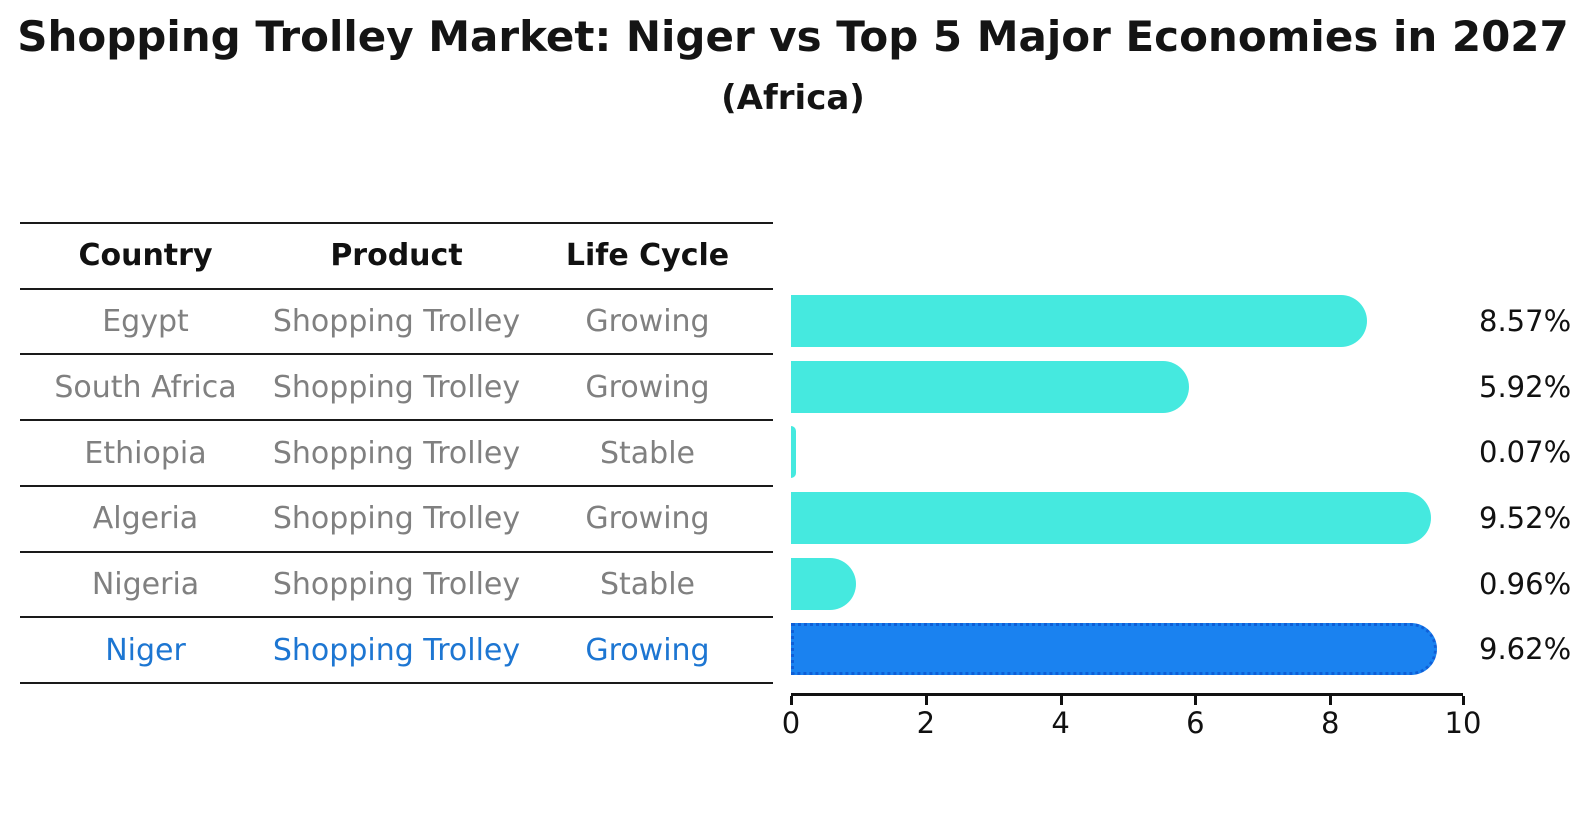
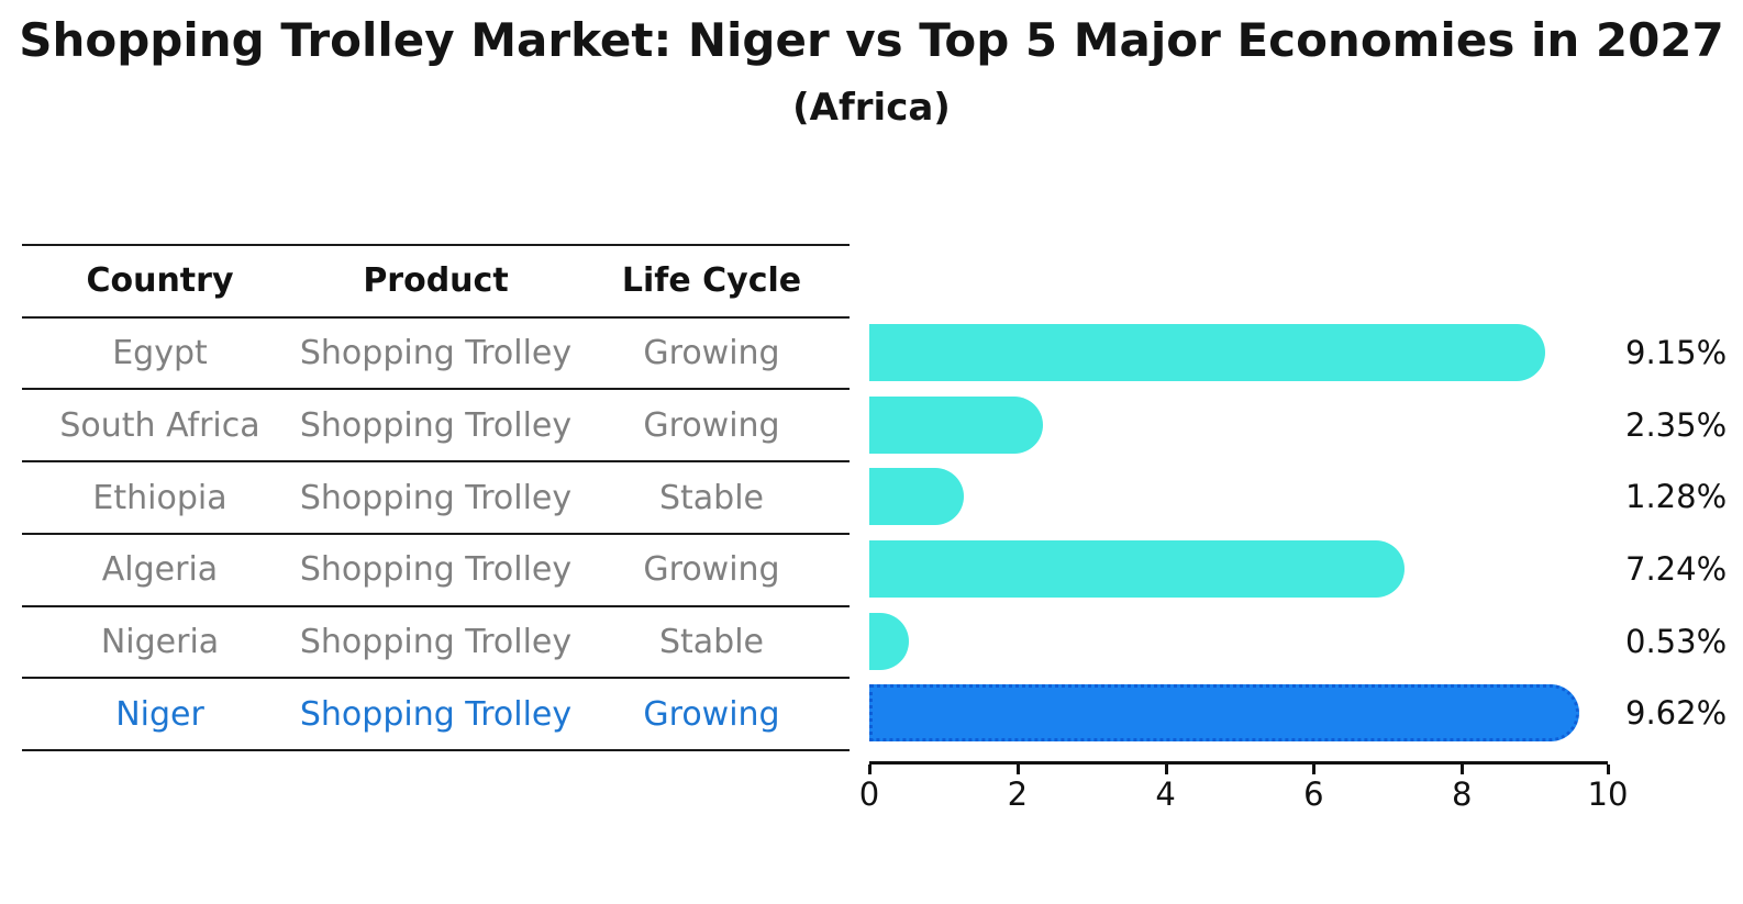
Egypt: 8.57% -> 9.15%
South Africa: 5.92% -> 2.35%
Ethiopia: 0.07% -> 1.28%
Algeria: 9.52% -> 7.24%
Nigeria: 0.96% -> 0.53%
